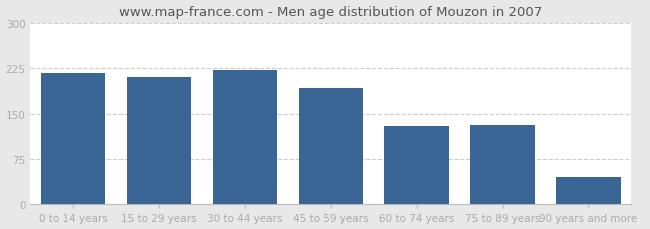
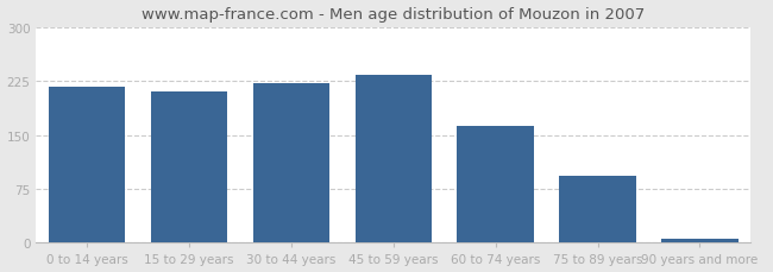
45 to 59 years: 192 -> 233
60 to 74 years: 130 -> 162
75 to 89 years: 132 -> 93
90 years and more: 46 -> 5
